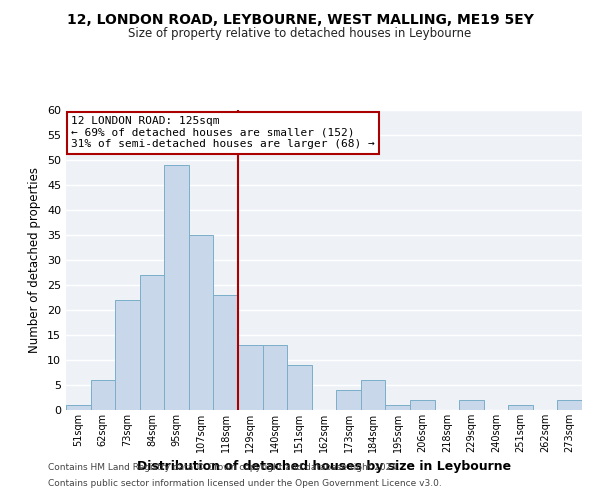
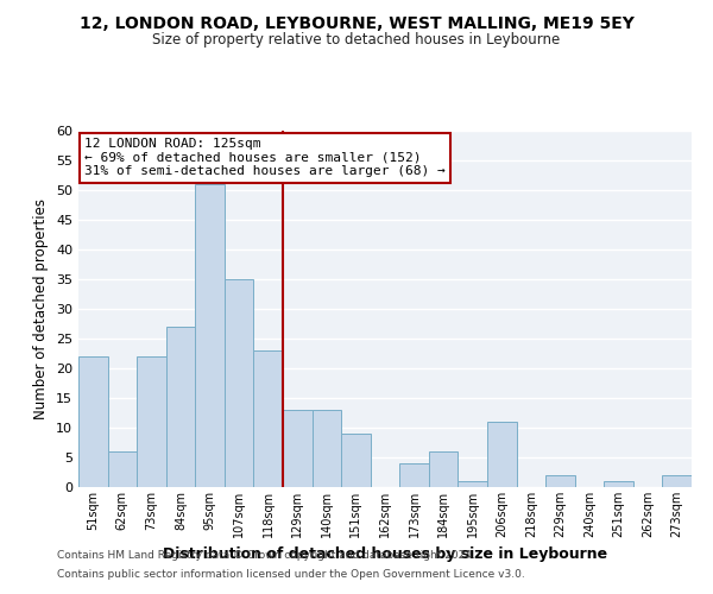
51sqm: 1 -> 22
95sqm: 49 -> 51
206sqm: 2 -> 11
